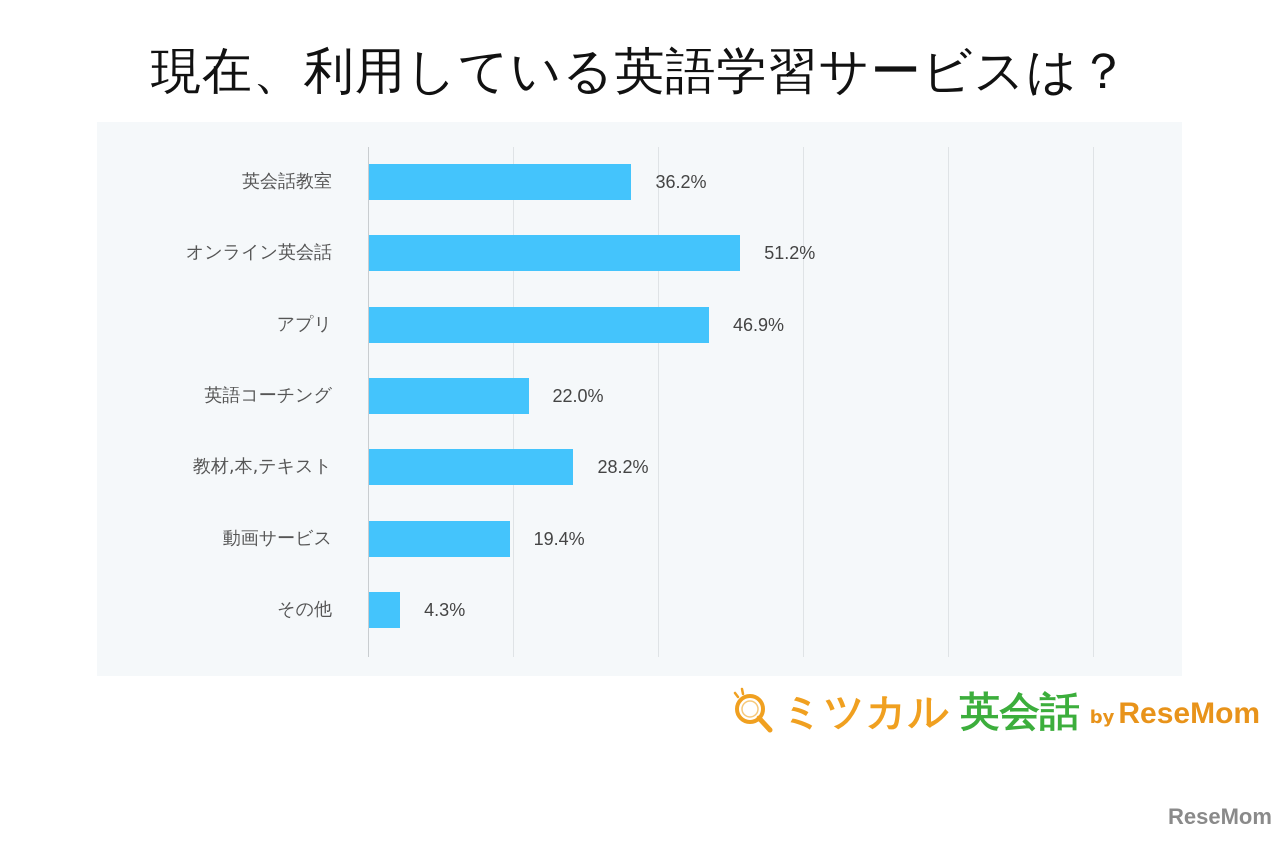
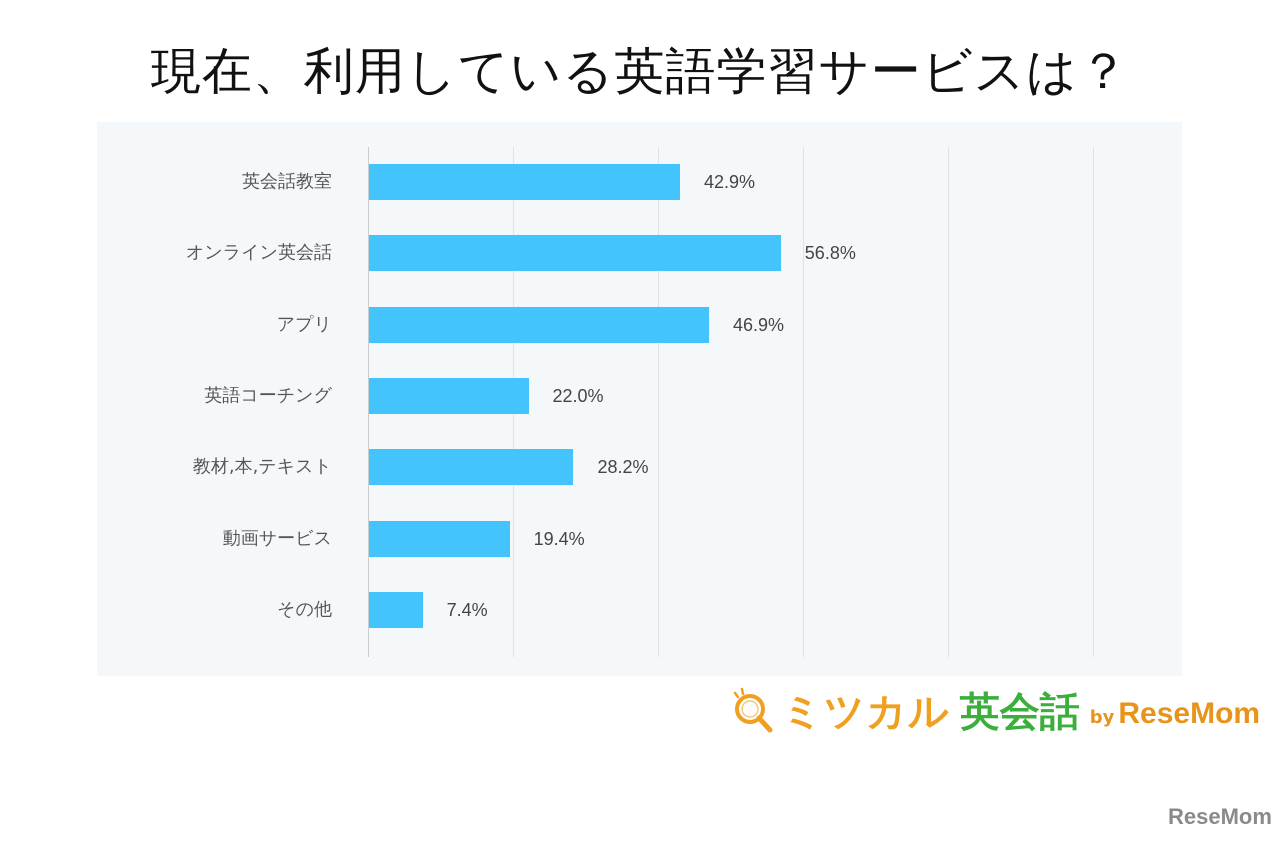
英会話教室: 36.2% -> 42.9%
オンライン英会話: 51.2% -> 56.8%
その他: 4.3% -> 7.4%
